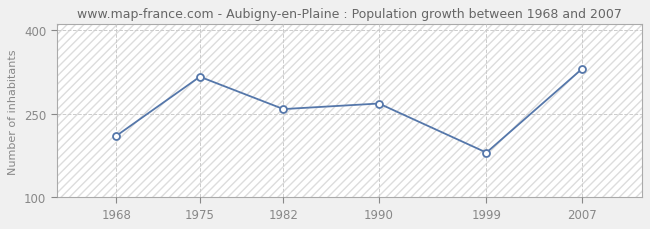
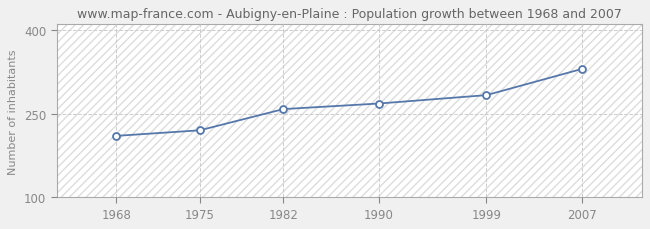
1975: 316 -> 220
1999: 180 -> 283
